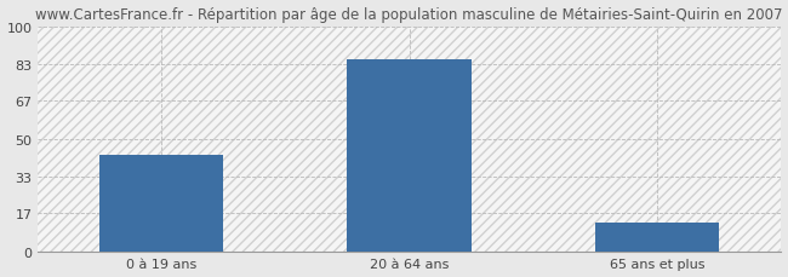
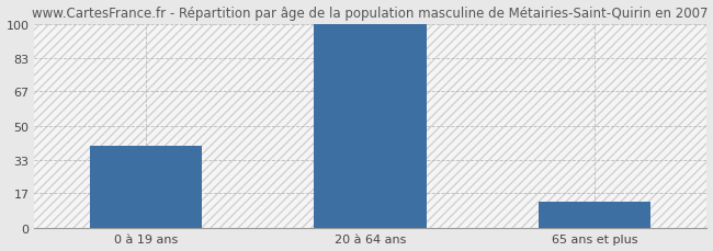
0 à 19 ans: 43 -> 40
20 à 64 ans: 85 -> 100
